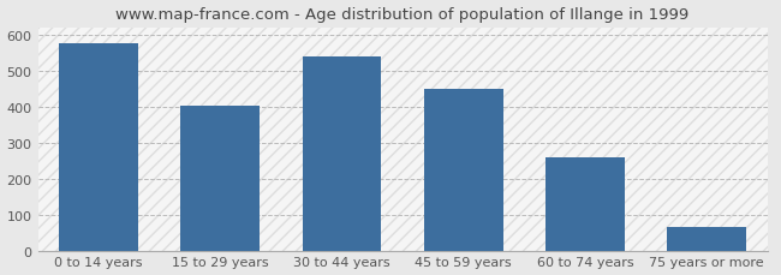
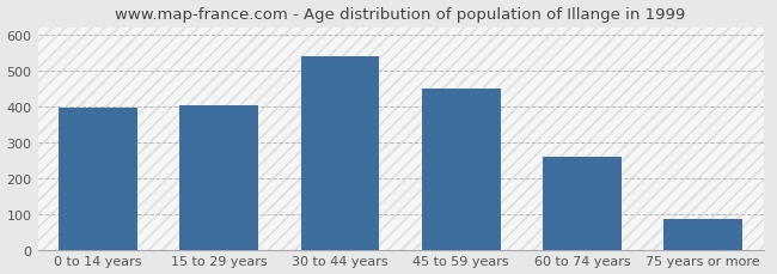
0 to 14 years: 575 -> 397
75 years or more: 65 -> 85
